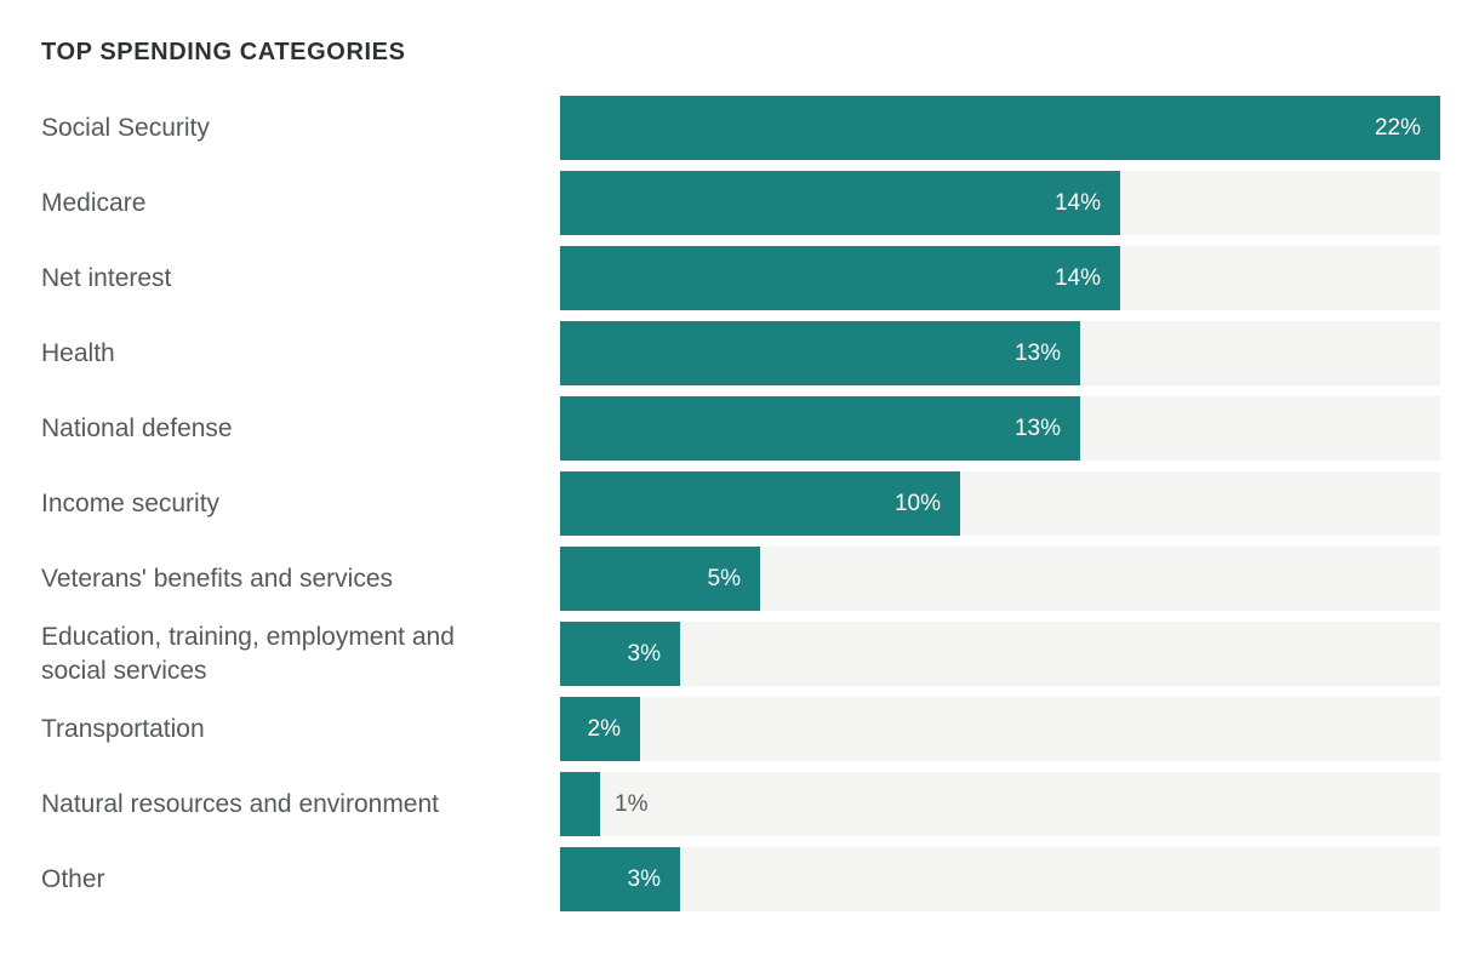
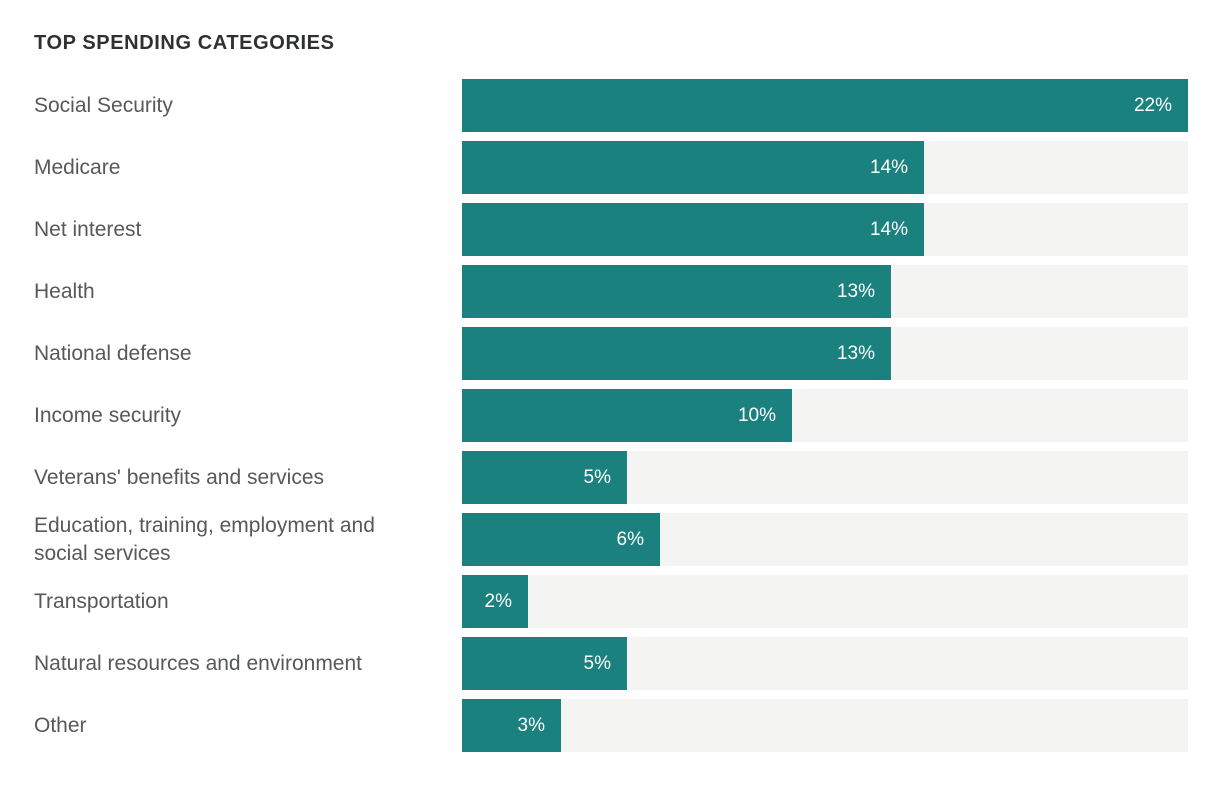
Education, training, employment and social services: 3% -> 6%
Natural resources and environment: 1% -> 5%
